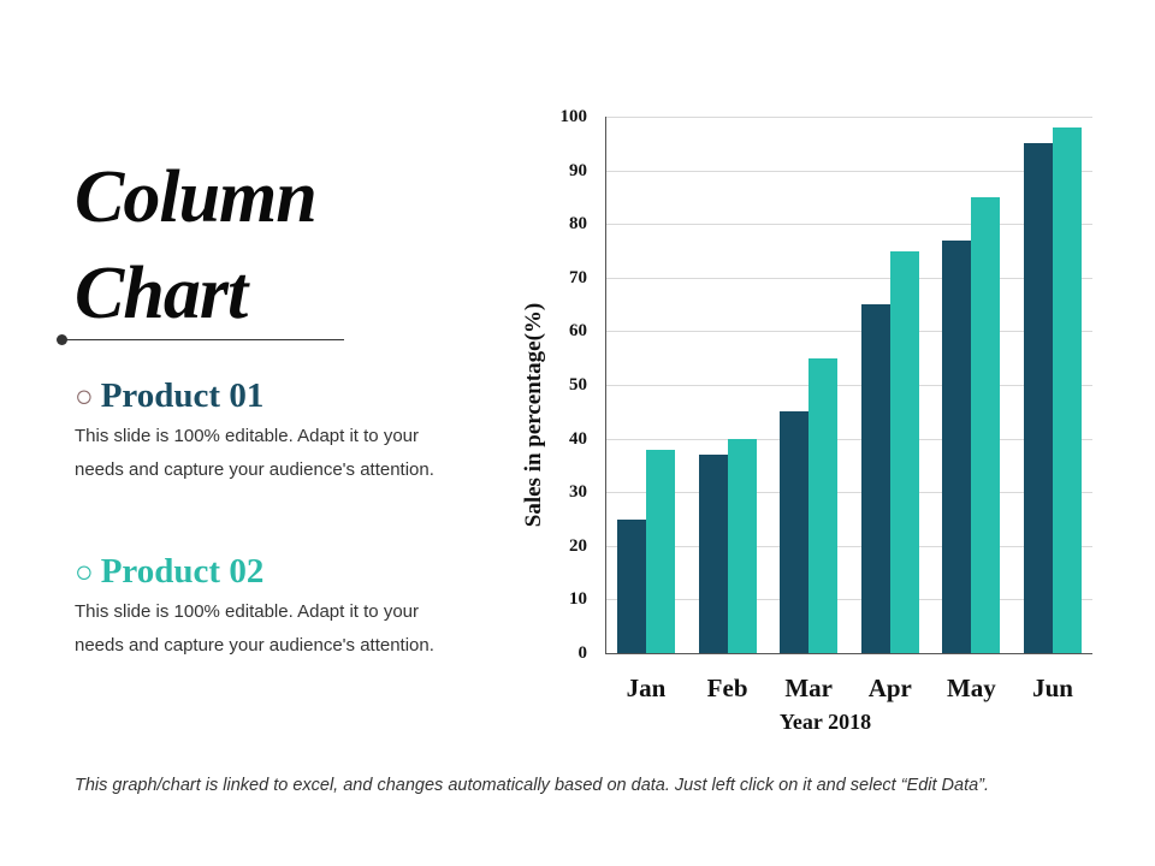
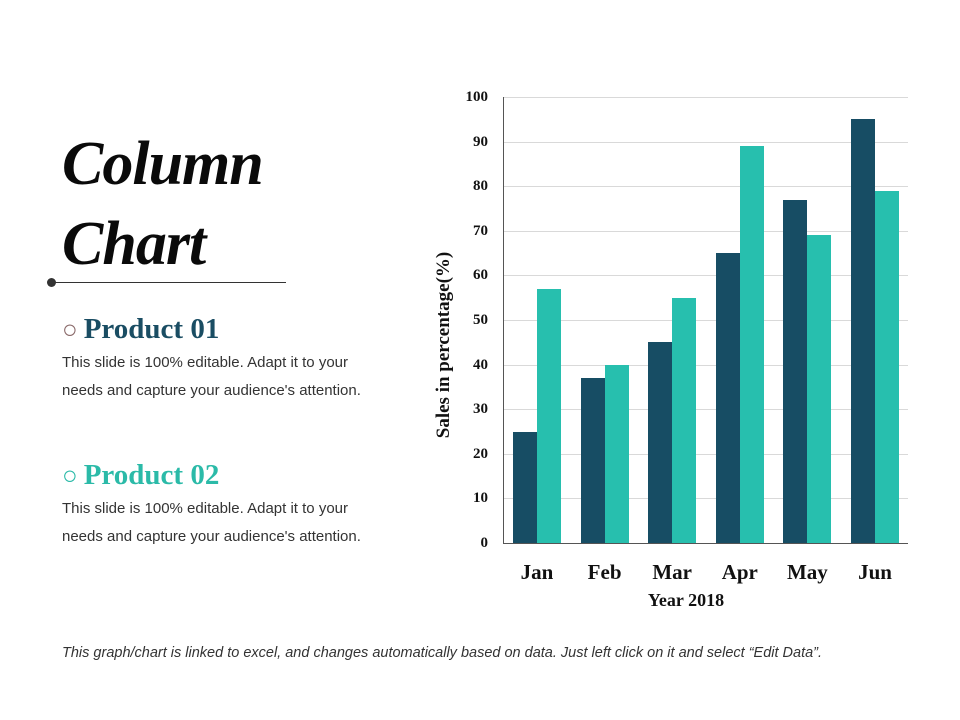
Product 02/Jan: 38 -> 57
Product 02/Apr: 75 -> 89
Product 02/May: 85 -> 69
Product 02/Jun: 98 -> 79
